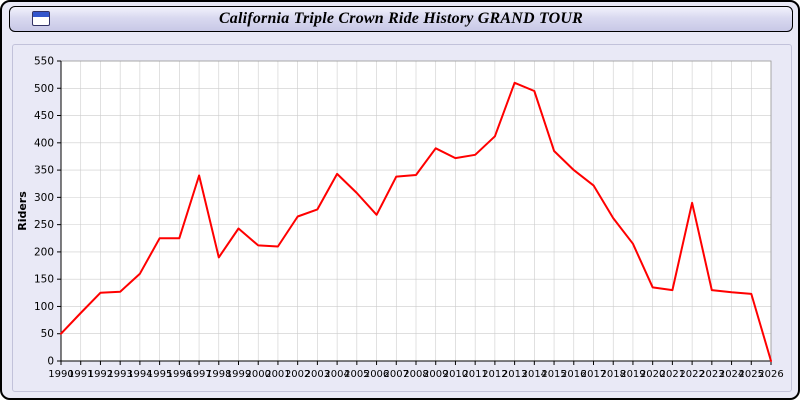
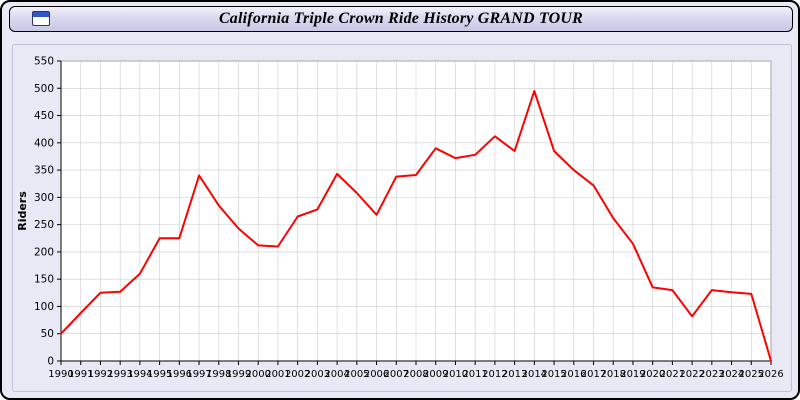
1998: 190 -> 280
2013: 510 -> 380
2022: 290 -> 80
